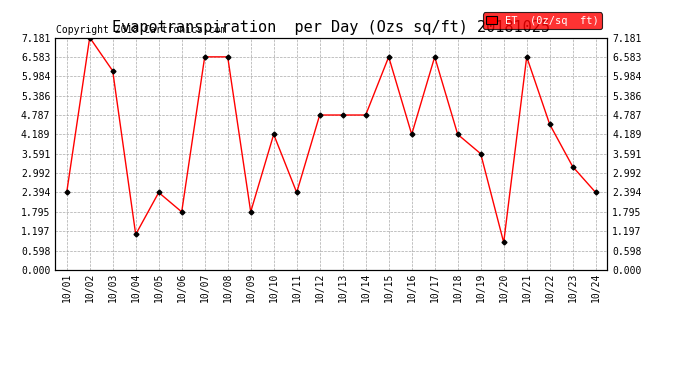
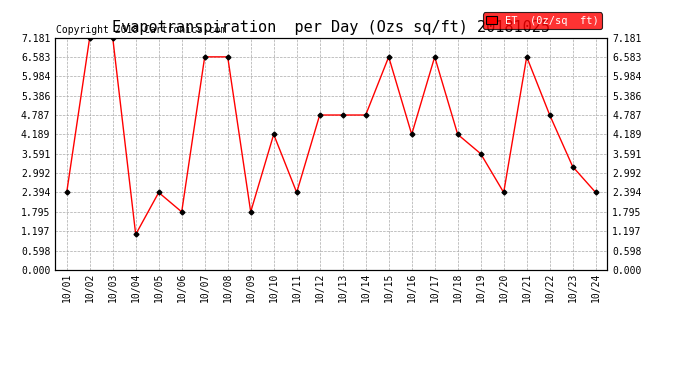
10/03: 6.15 -> 7.18
10/20: 0.85 -> 2.39
10/22: 4.50 -> 4.79
